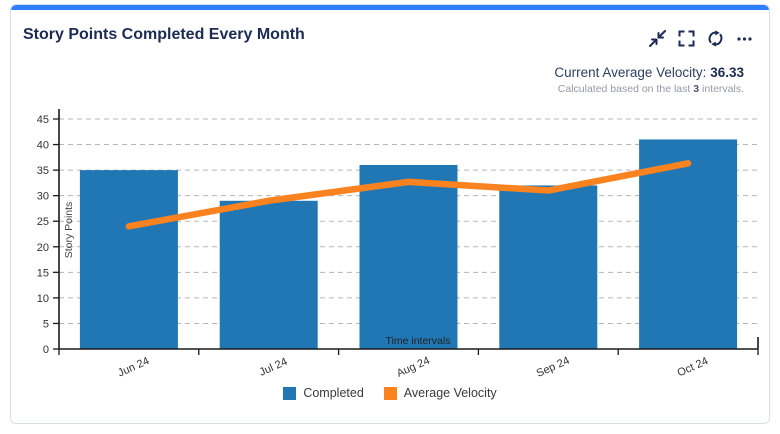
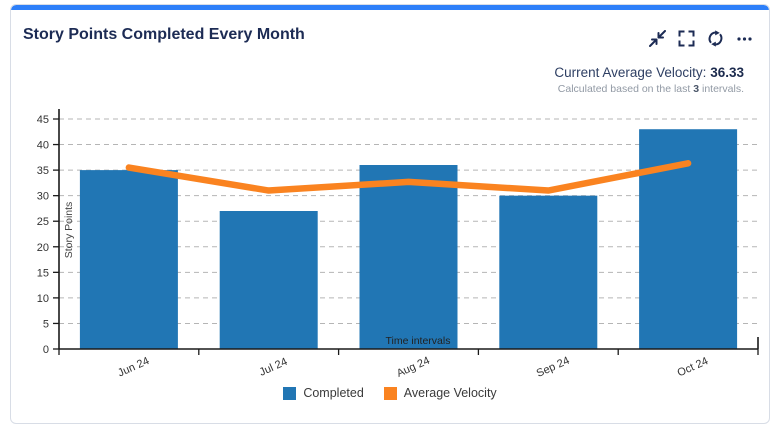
Average Velocity/Jun 24: 24 -> 36
Completed/Jul 24: 29 -> 27
Average Velocity/Jul 24: 29 -> 31
Completed/Sep 24: 32 -> 30
Completed/Oct 24: 41 -> 43
